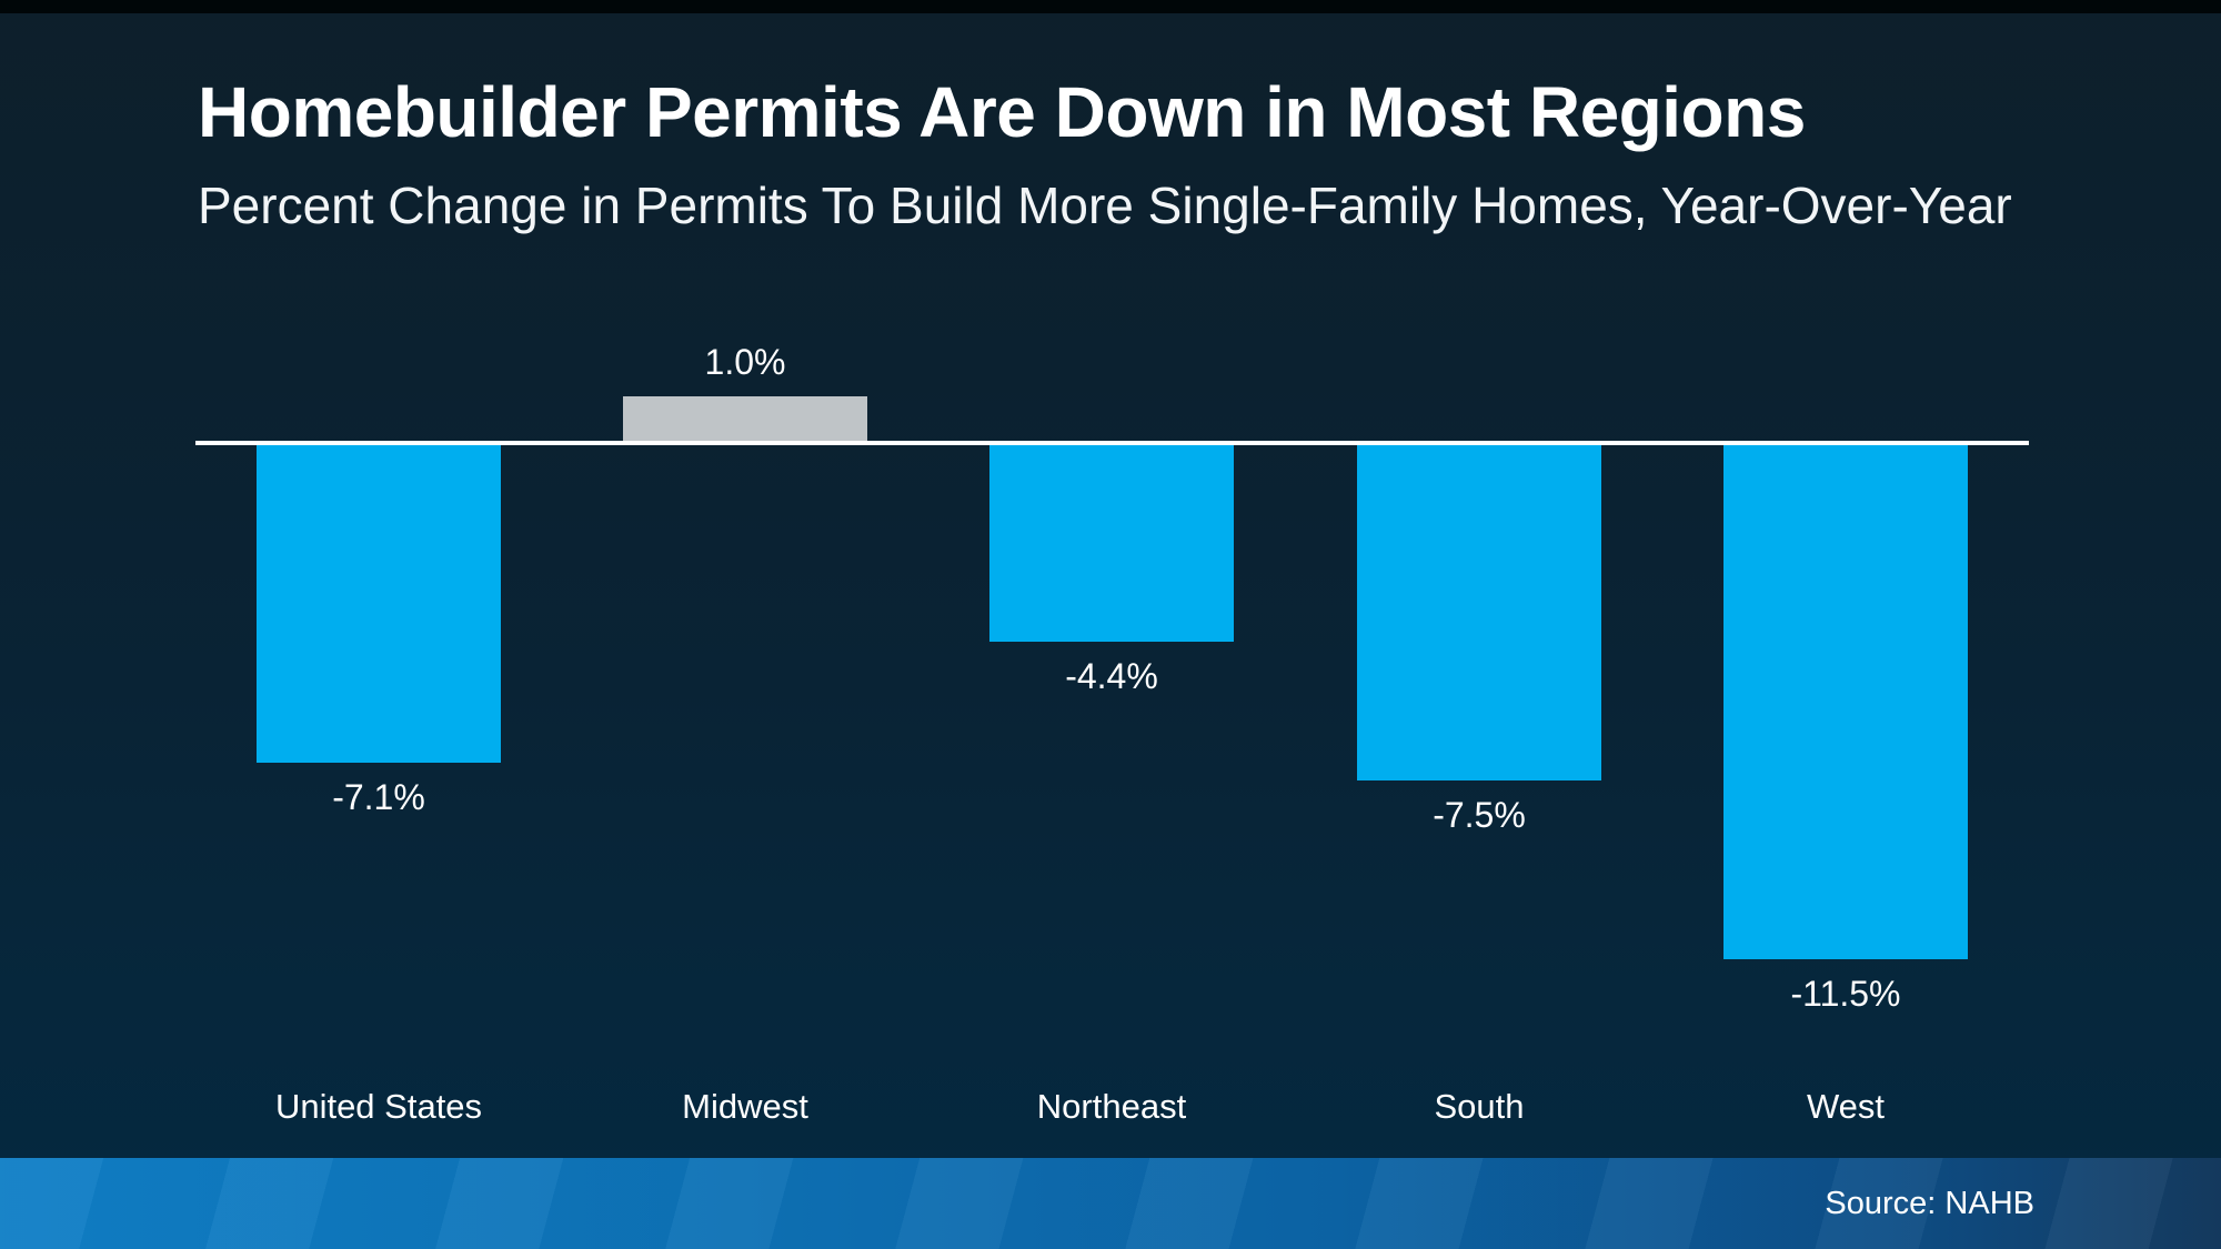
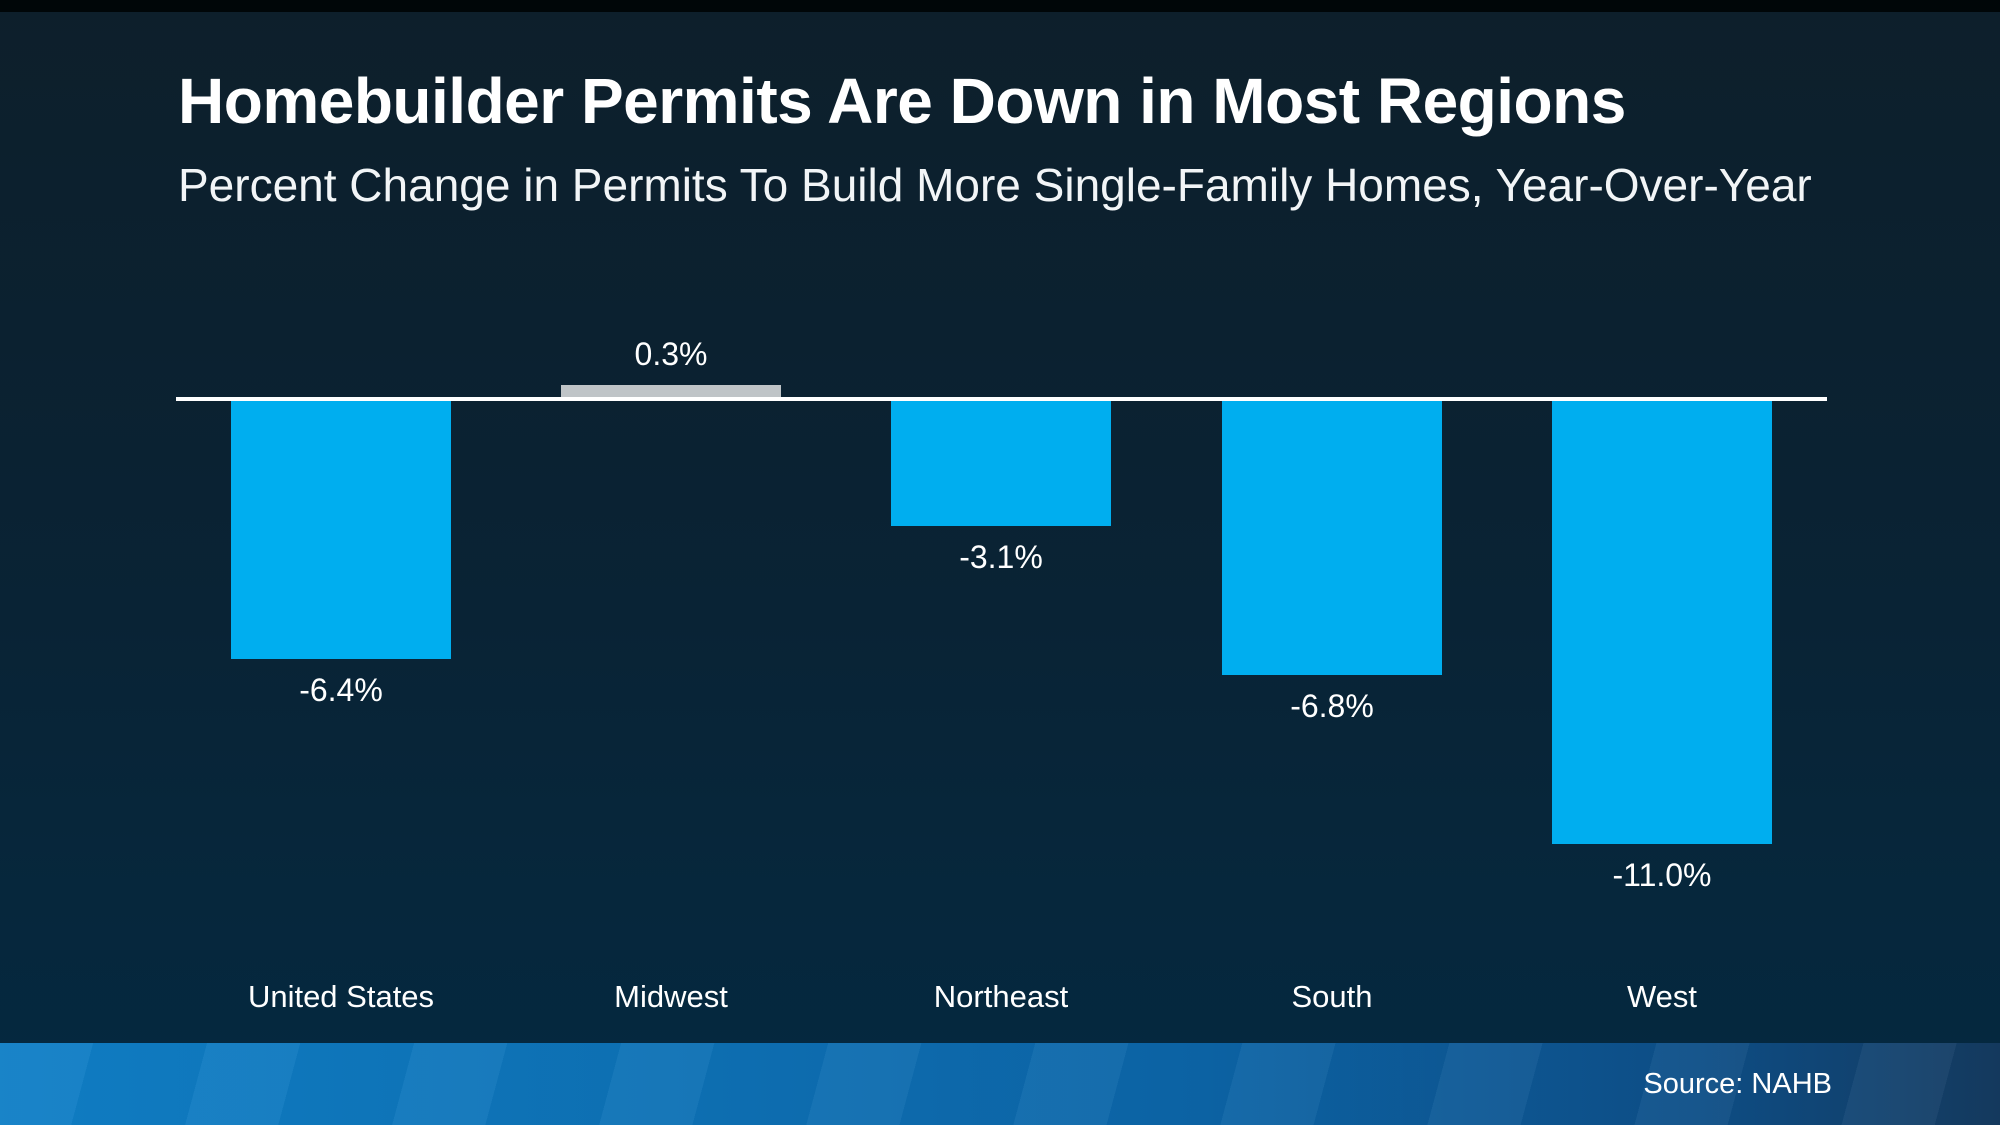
United States: -7.1% -> -6.4%
Midwest: 1.0% -> 0.3%
Northeast: -4.4% -> -3.1%
South: -7.5% -> -6.8%
West: -11.5% -> -11.0%
